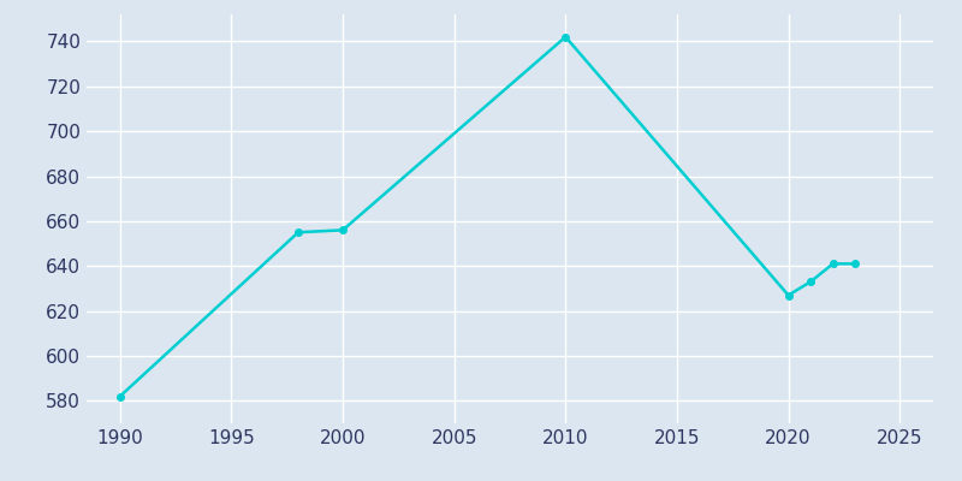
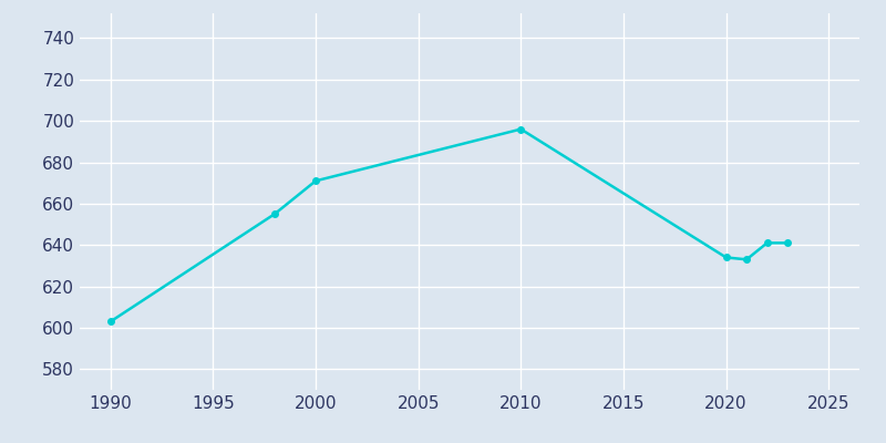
1990: 582 -> 603
2000: 656 -> 671
2010: 742 -> 696
2020: 627 -> 634
